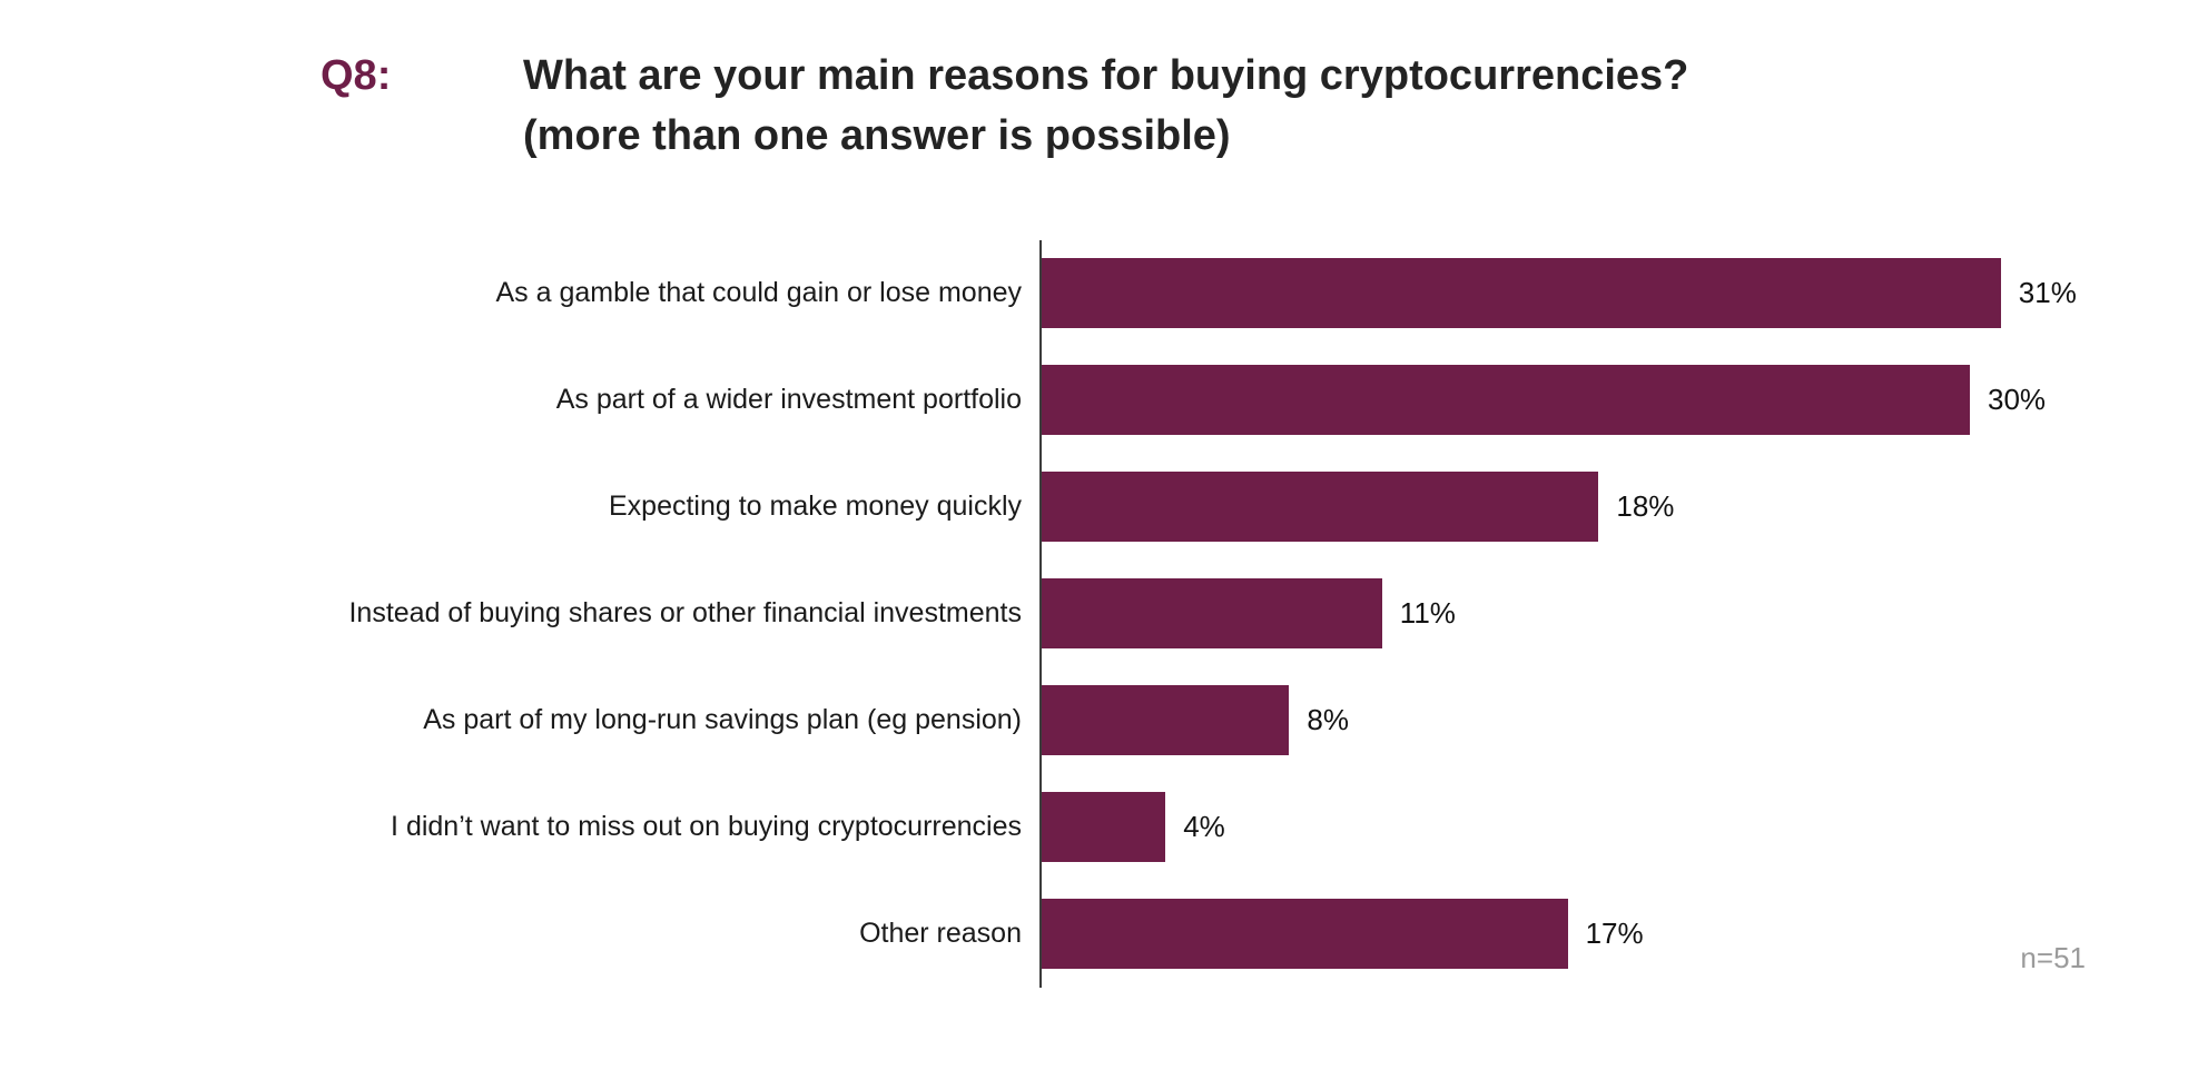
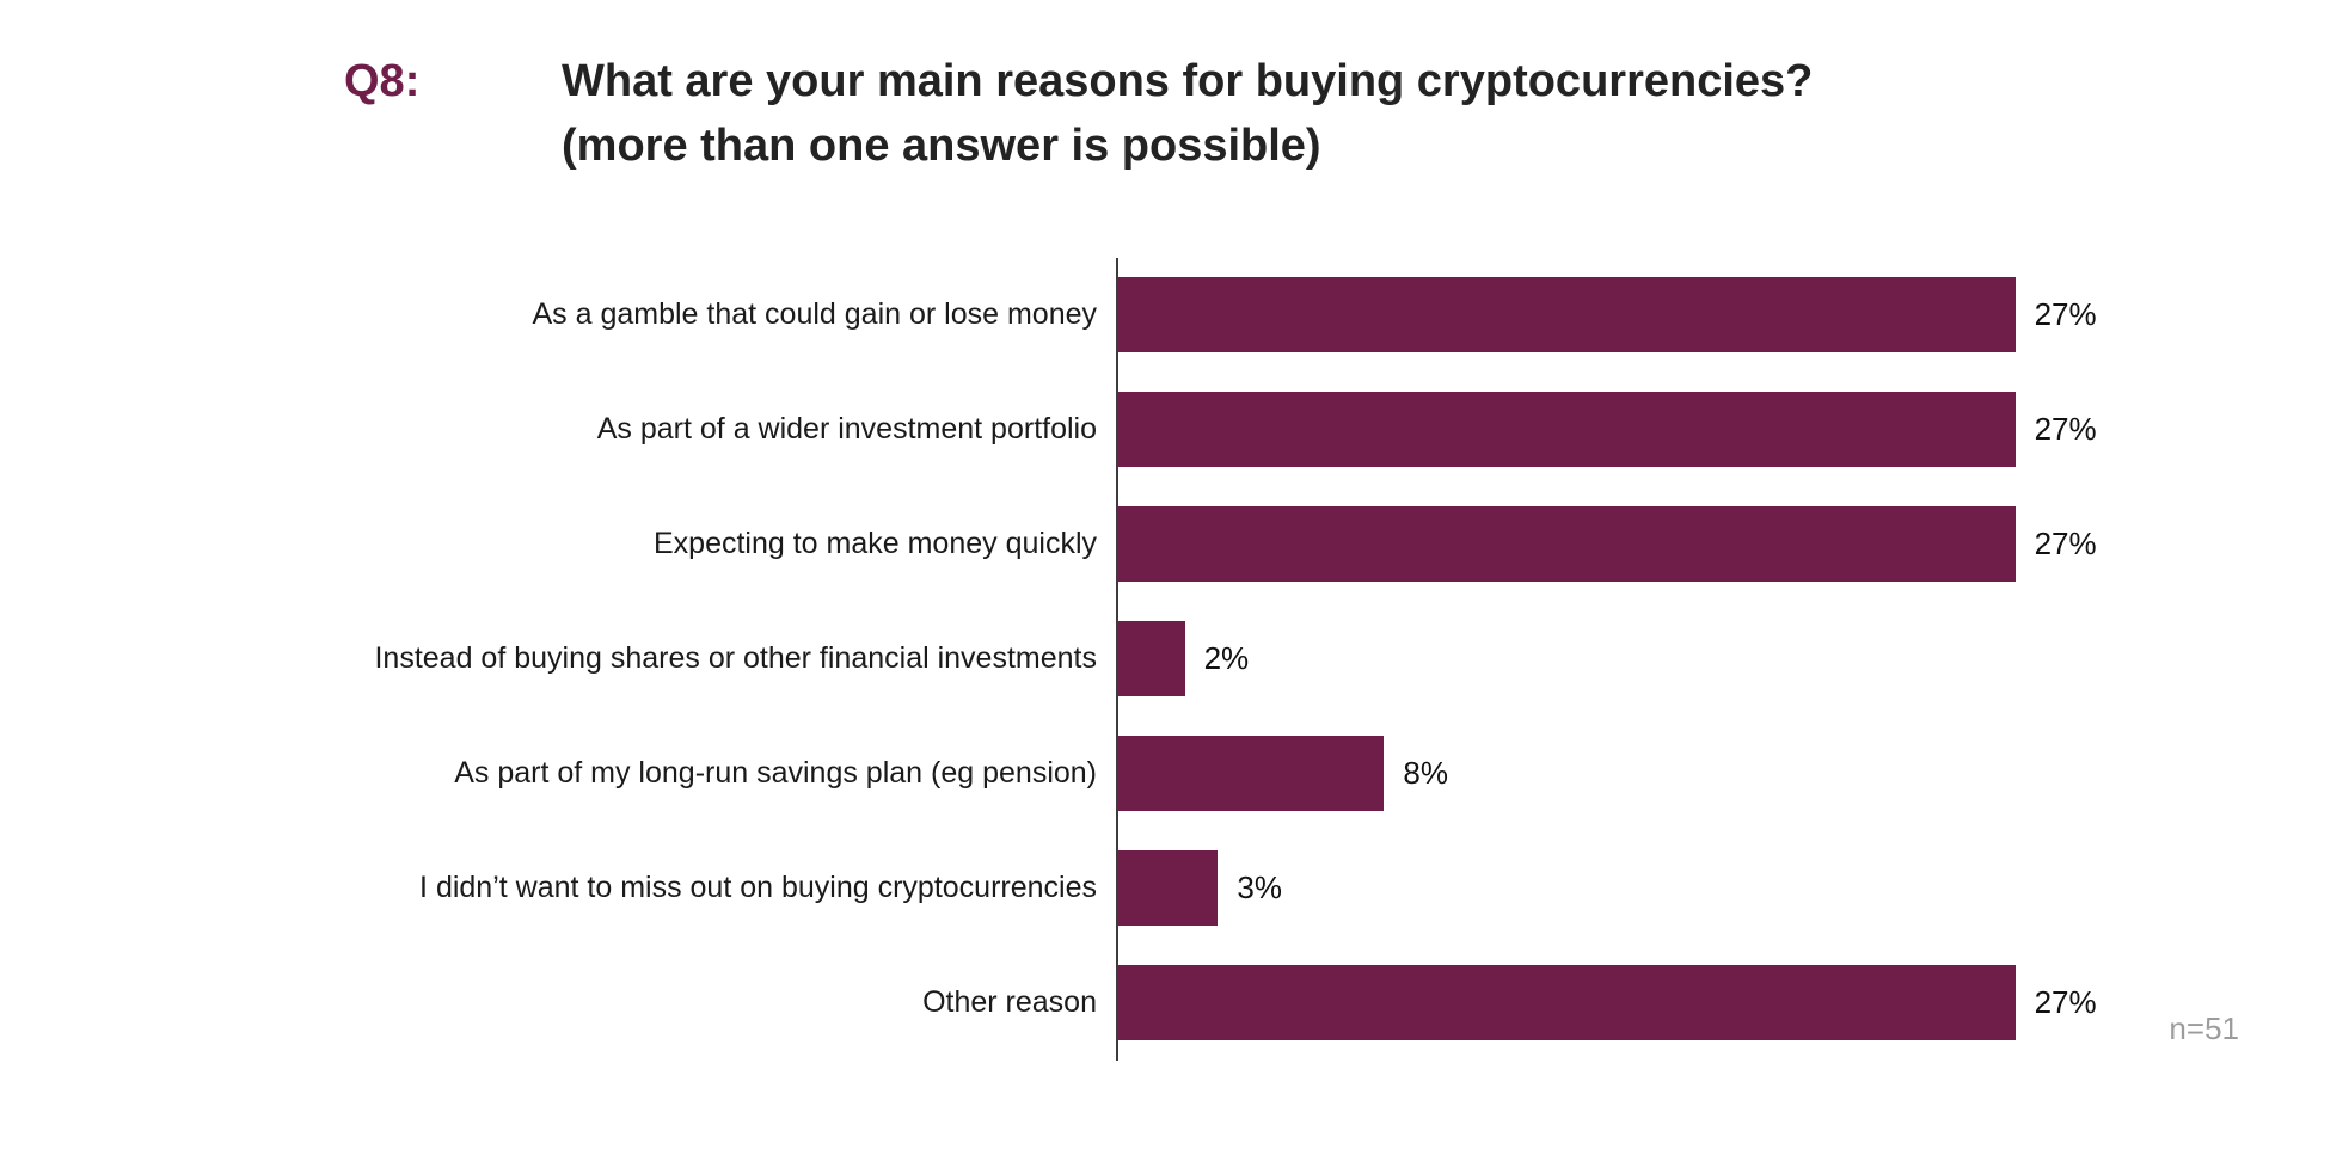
As a gamble that could gain or lose money: 31% -> 27%
As part of a wider investment portfolio: 30% -> 27%
Expecting to make money quickly: 18% -> 27%
Instead of buying shares or other financial investments: 11% -> 2%
I didn’t want to miss out on buying cryptocurrencies: 4% -> 3%
Other reason: 17% -> 27%
